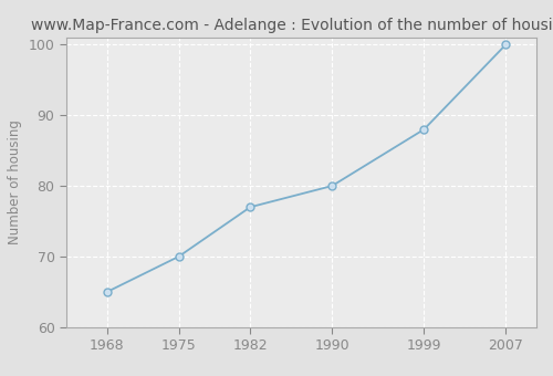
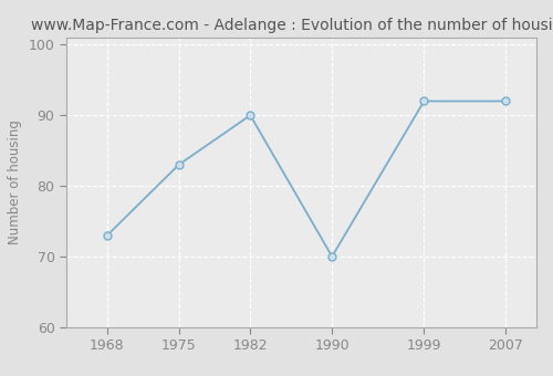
1968: 65 -> 73
1975: 70 -> 83
1982: 77 -> 90
1990: 80 -> 70
1999: 88 -> 92
2007: 100 -> 92
